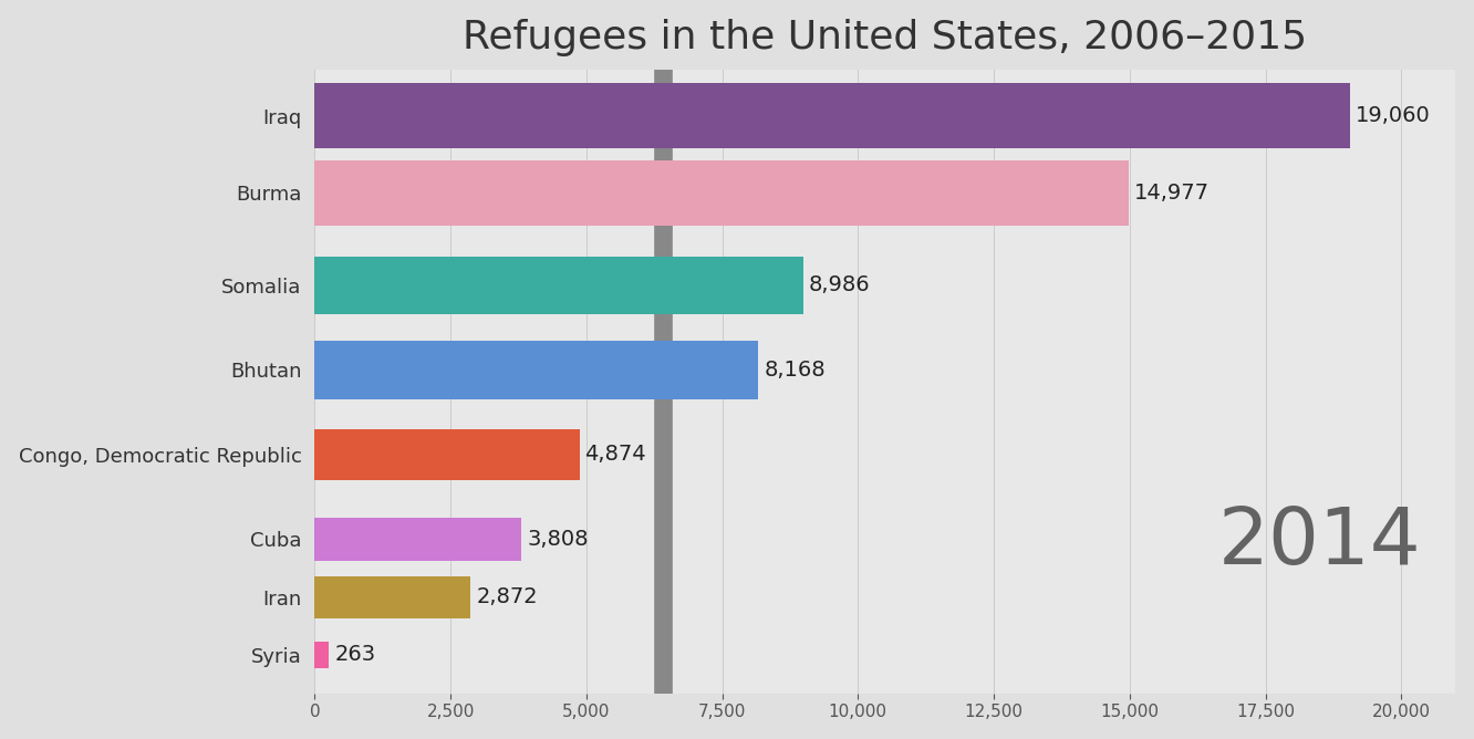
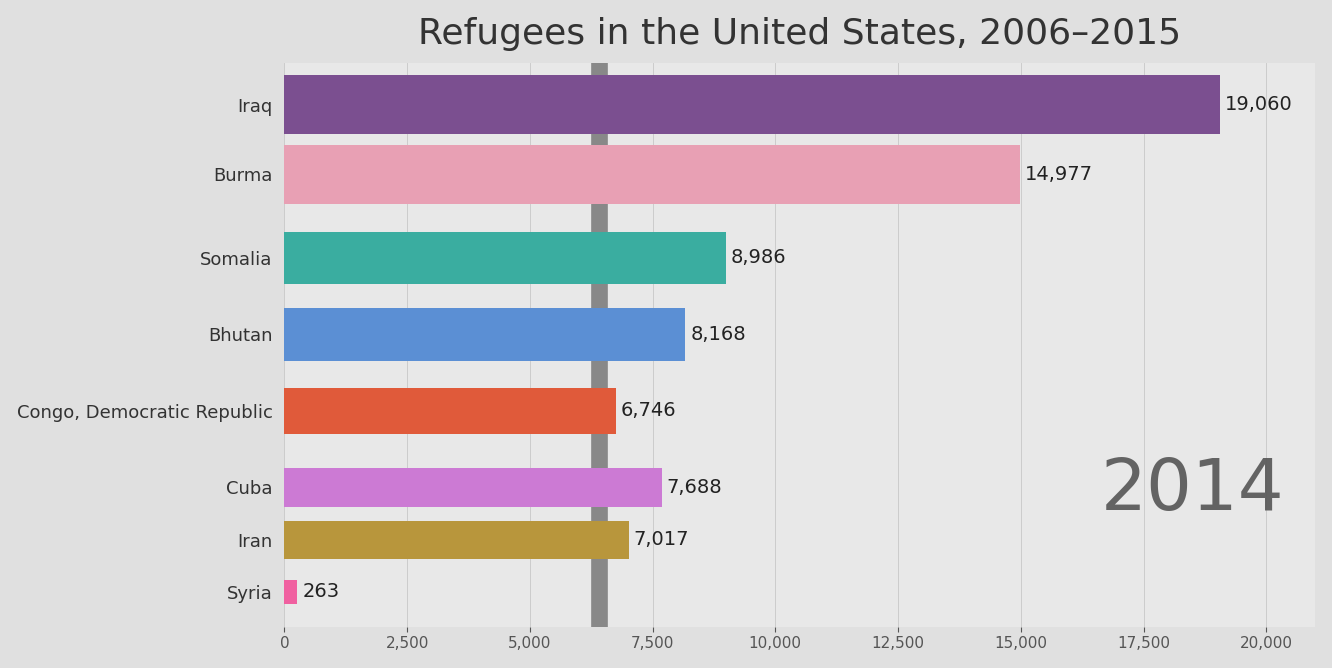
Congo, Democratic Republic: 4,874 -> 6,746
Cuba: 3,808 -> 7,688
Iran: 2,872 -> 7,017
